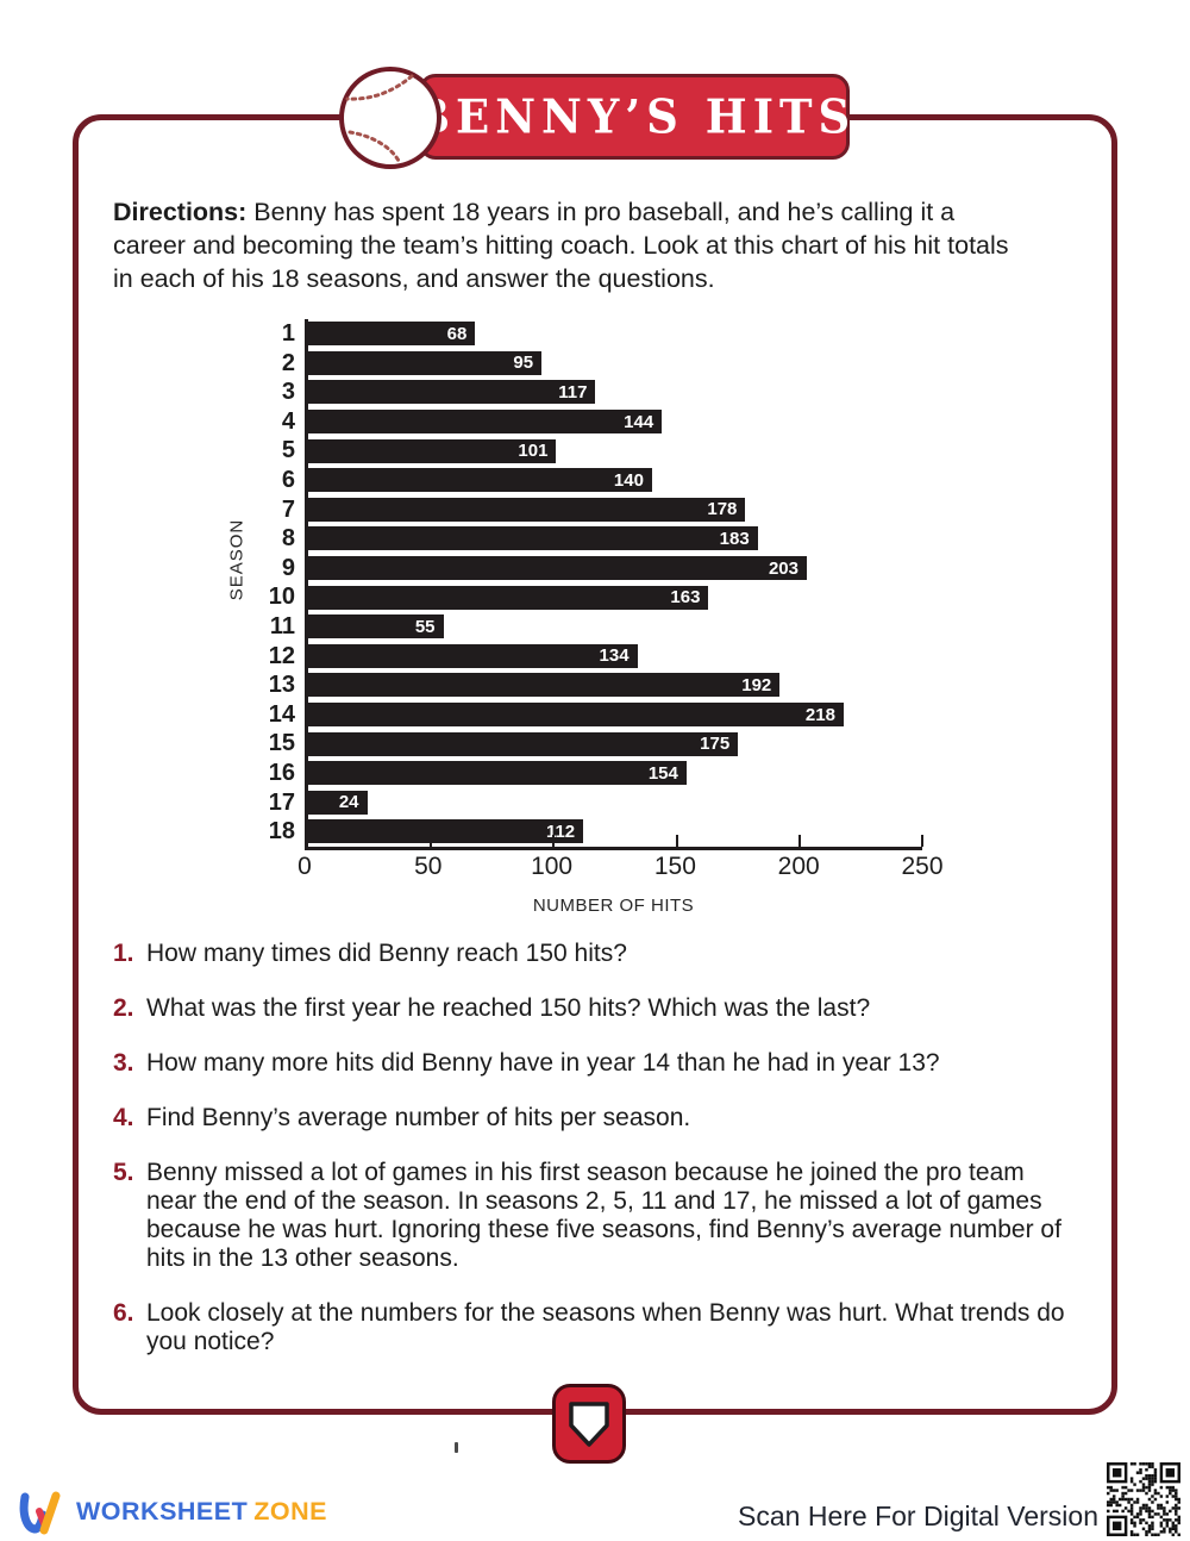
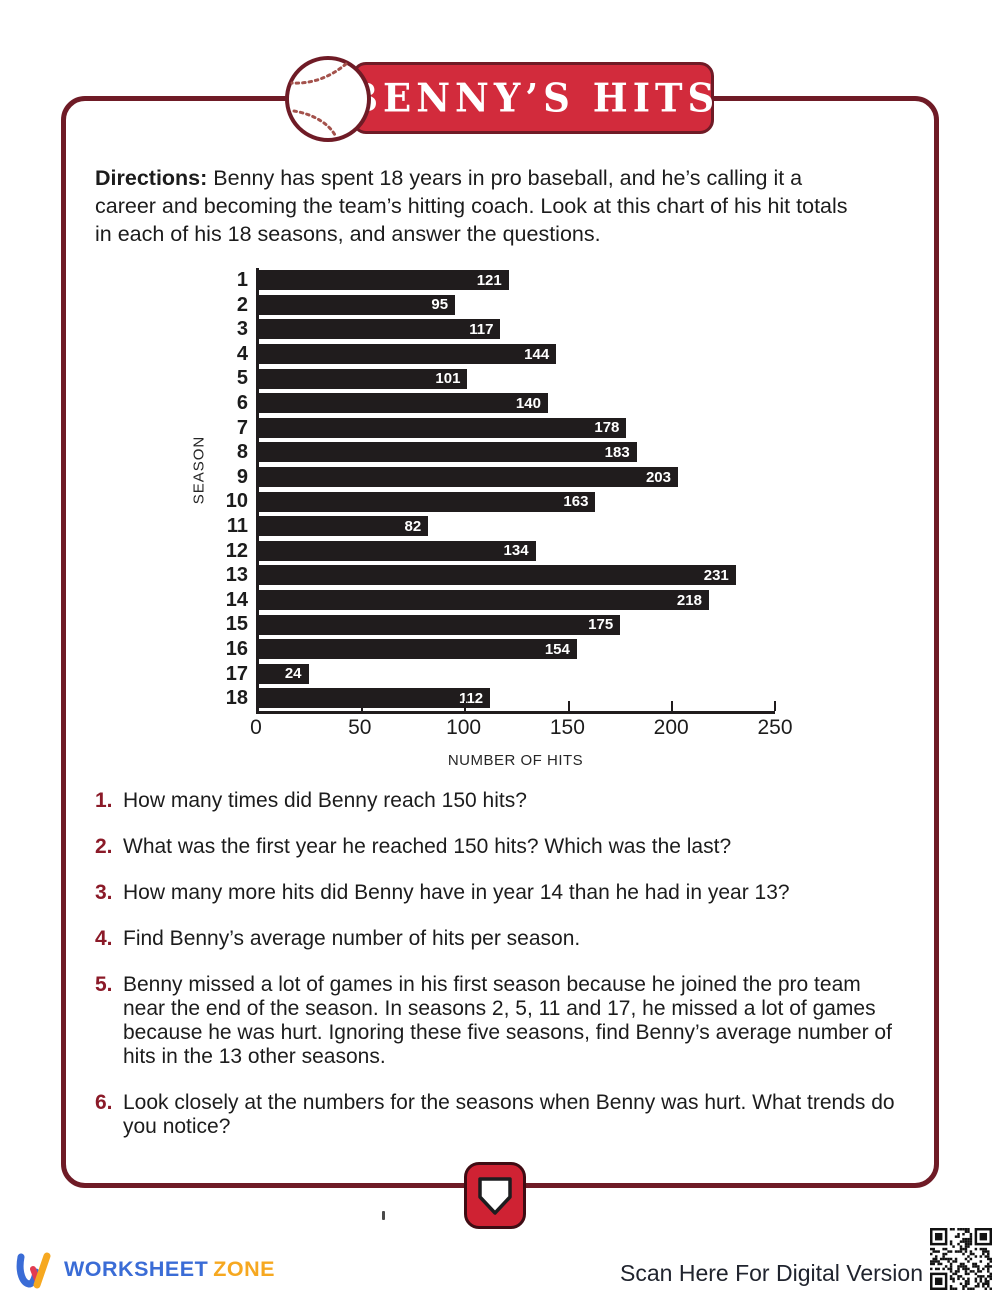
1: 68 -> 121
11: 55 -> 82
13: 192 -> 231
